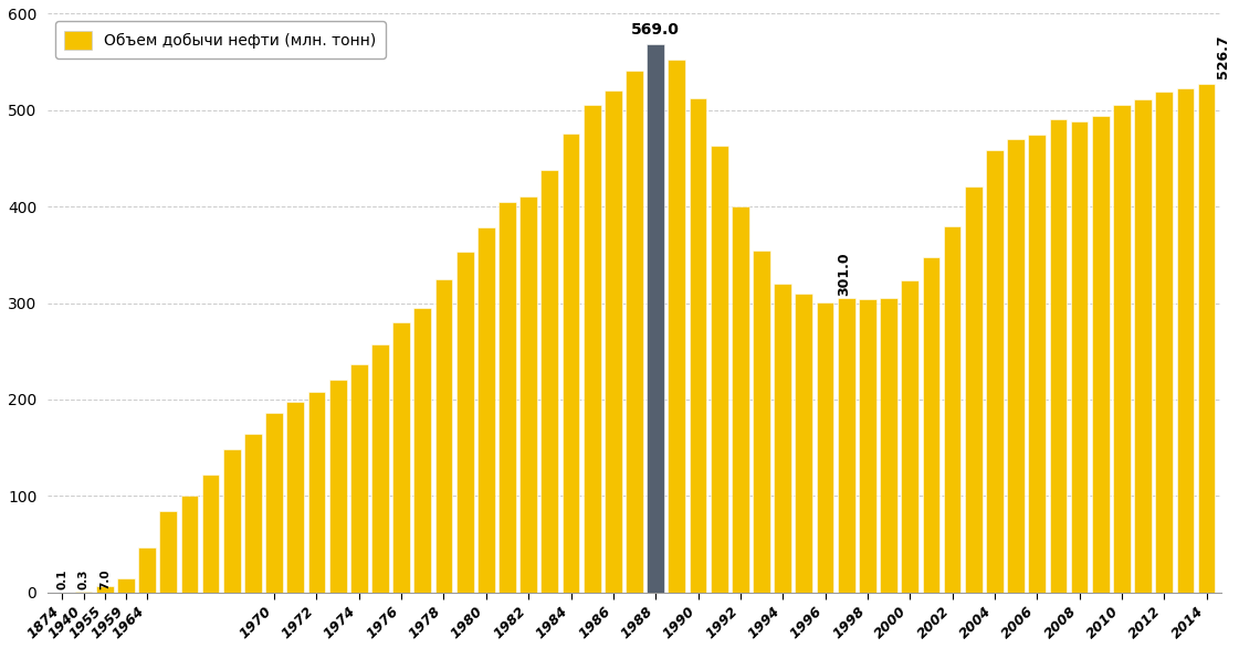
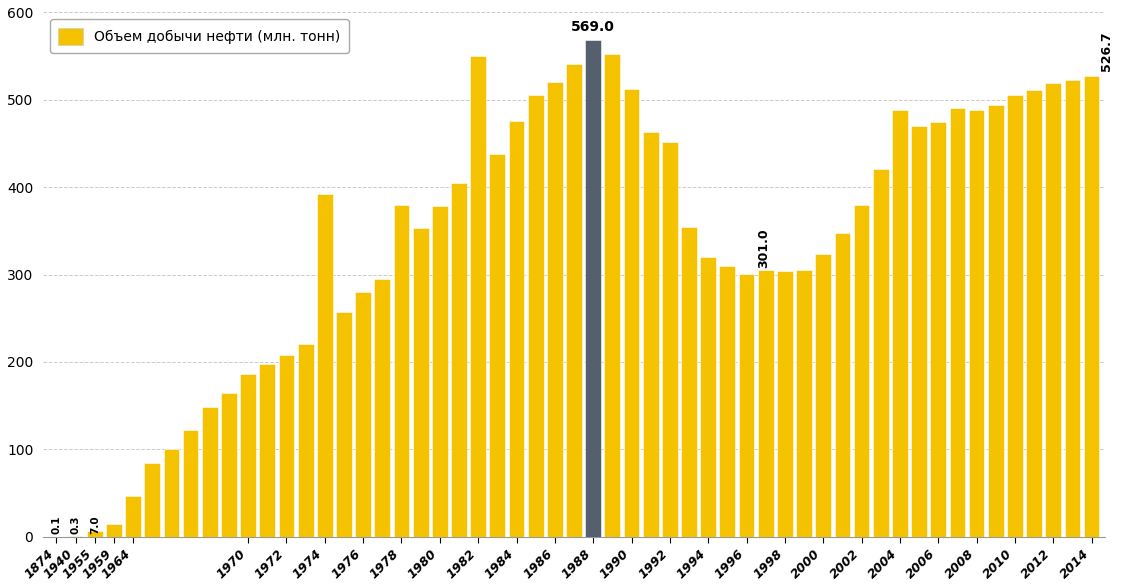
1974: 236 -> 392
1978: 325 -> 380
1982: 410 -> 550
1992: 400 -> 452
2004: 459 -> 488
